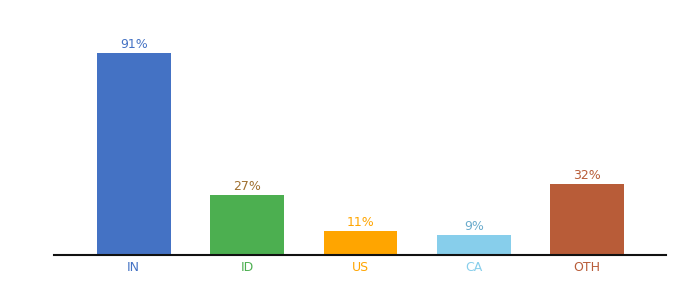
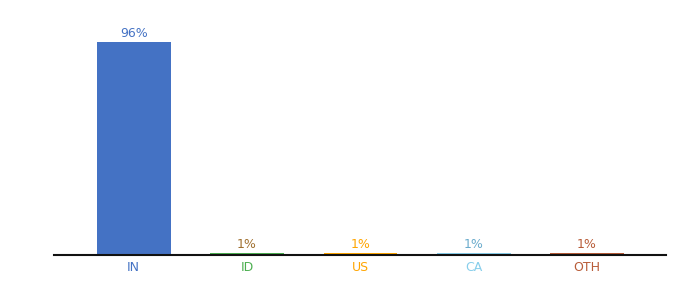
IN: 91% -> 96%
ID: 27% -> 1%
US: 11% -> 1%
CA: 9% -> 1%
OTH: 32% -> 1%
